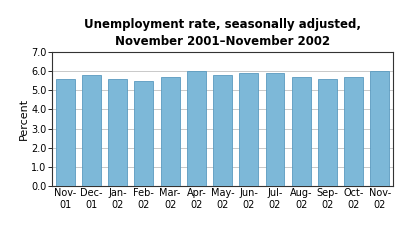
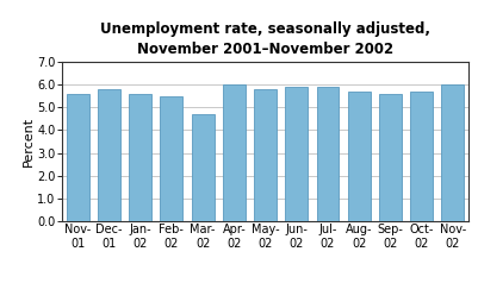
Mar- 02: 5.7 -> 4.7
